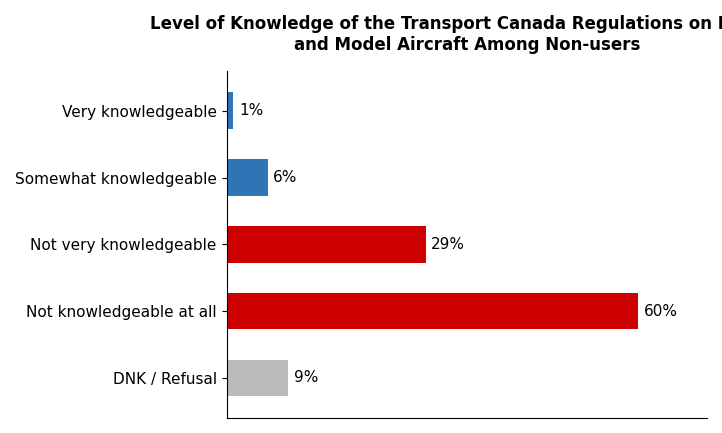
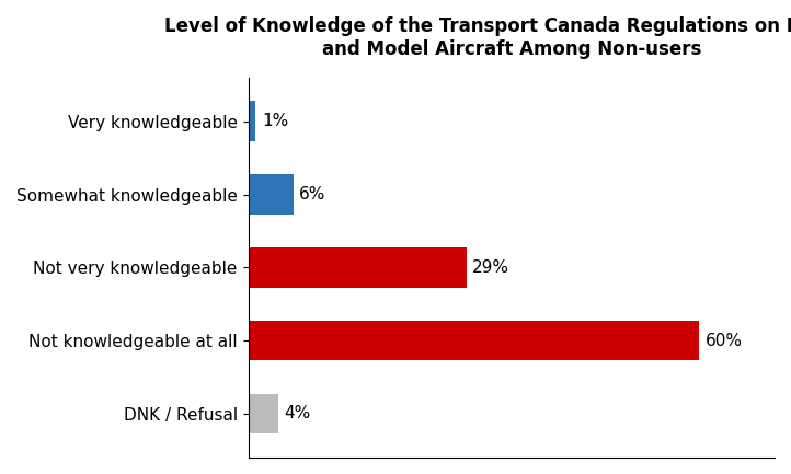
DNK / Refusal: 9% -> 4%
